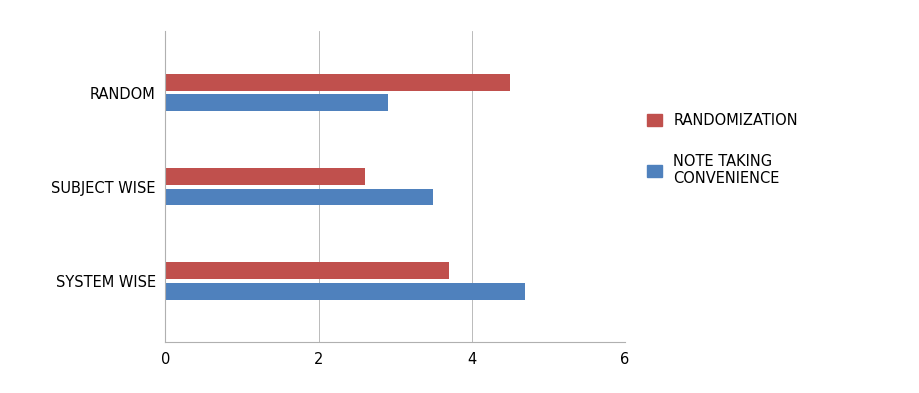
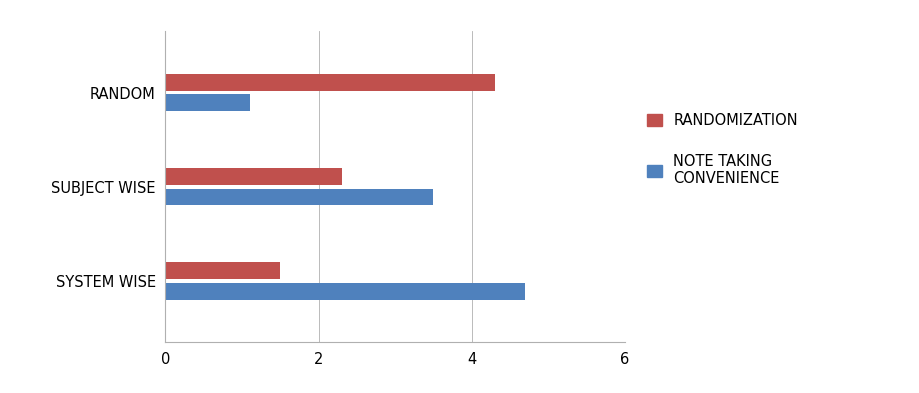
RANDOMIZATION/RANDOM: 4.5 -> 4.3
NOTE TAKING CONVENIENCE/RANDOM: 2.9 -> 1.1
RANDOMIZATION/SUBJECT WISE: 2.6 -> 2.3
RANDOMIZATION/SYSTEM WISE: 3.7 -> 1.5
